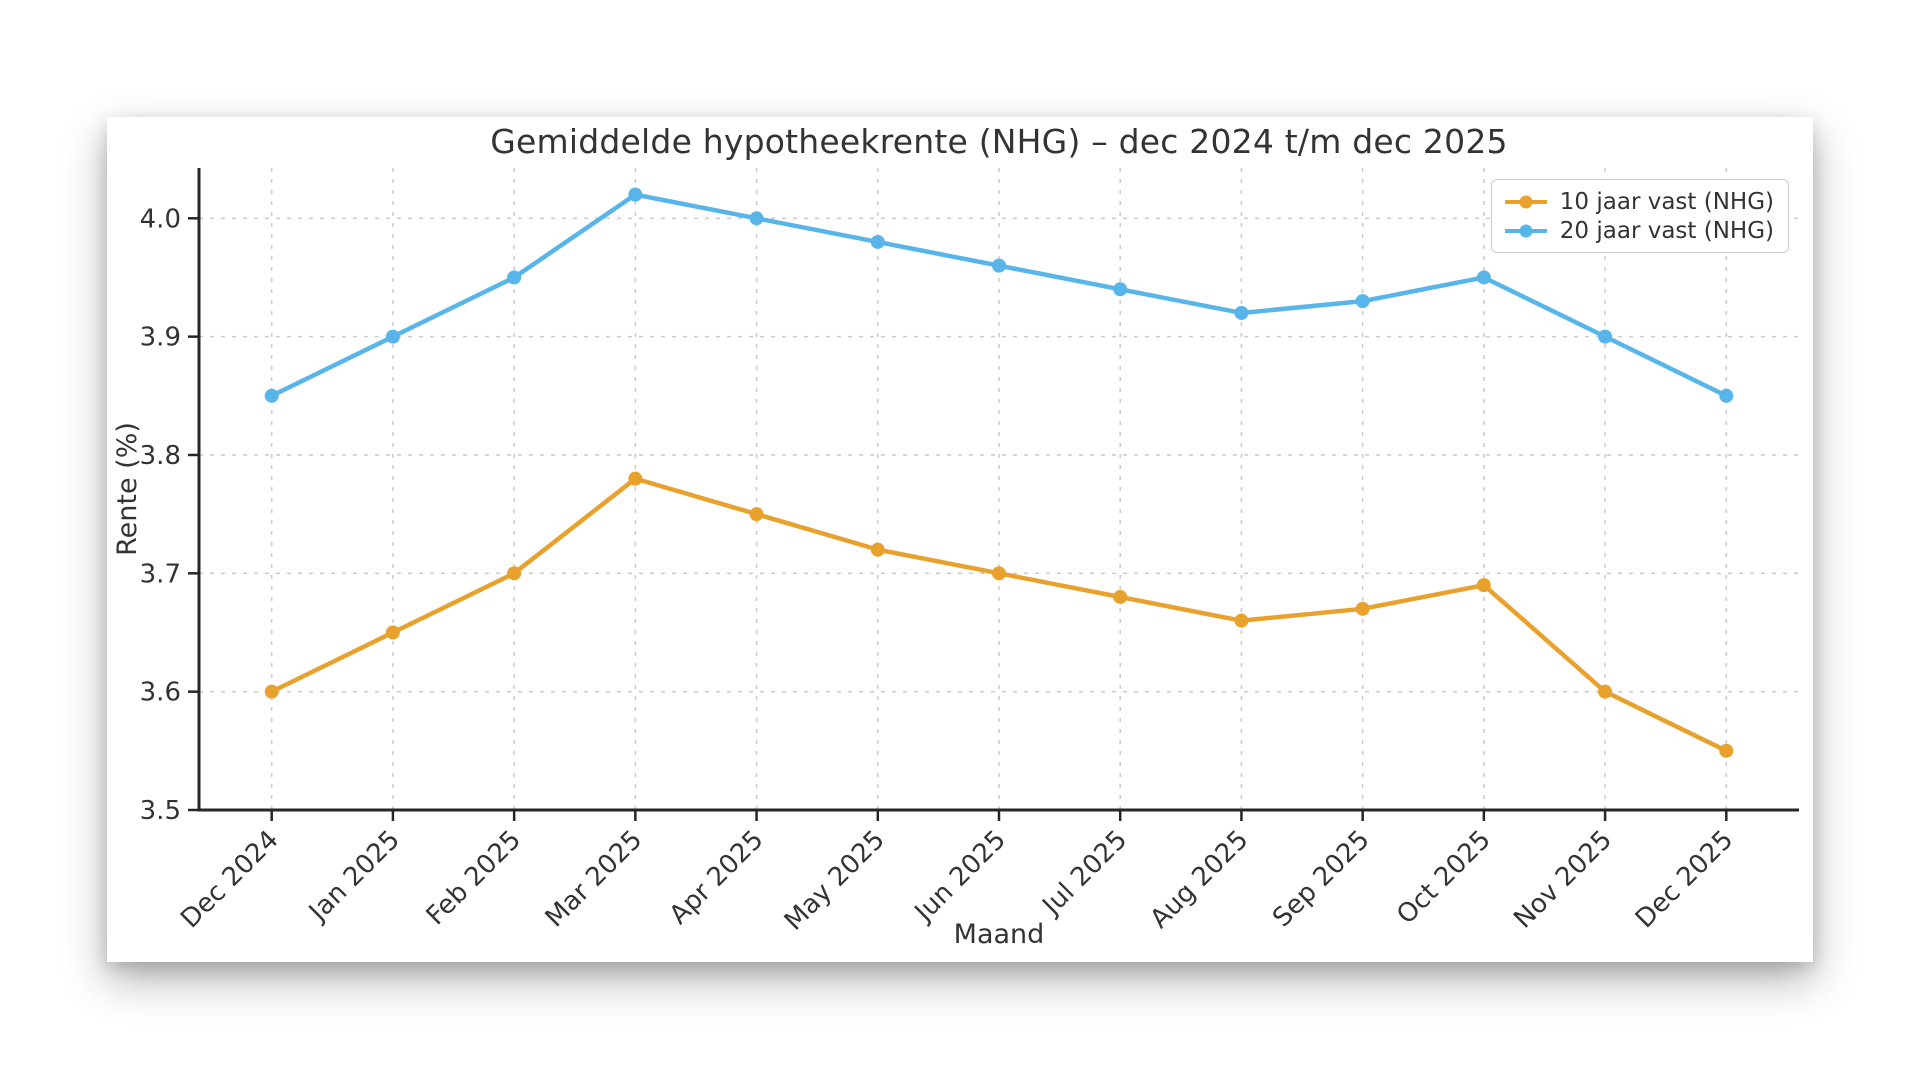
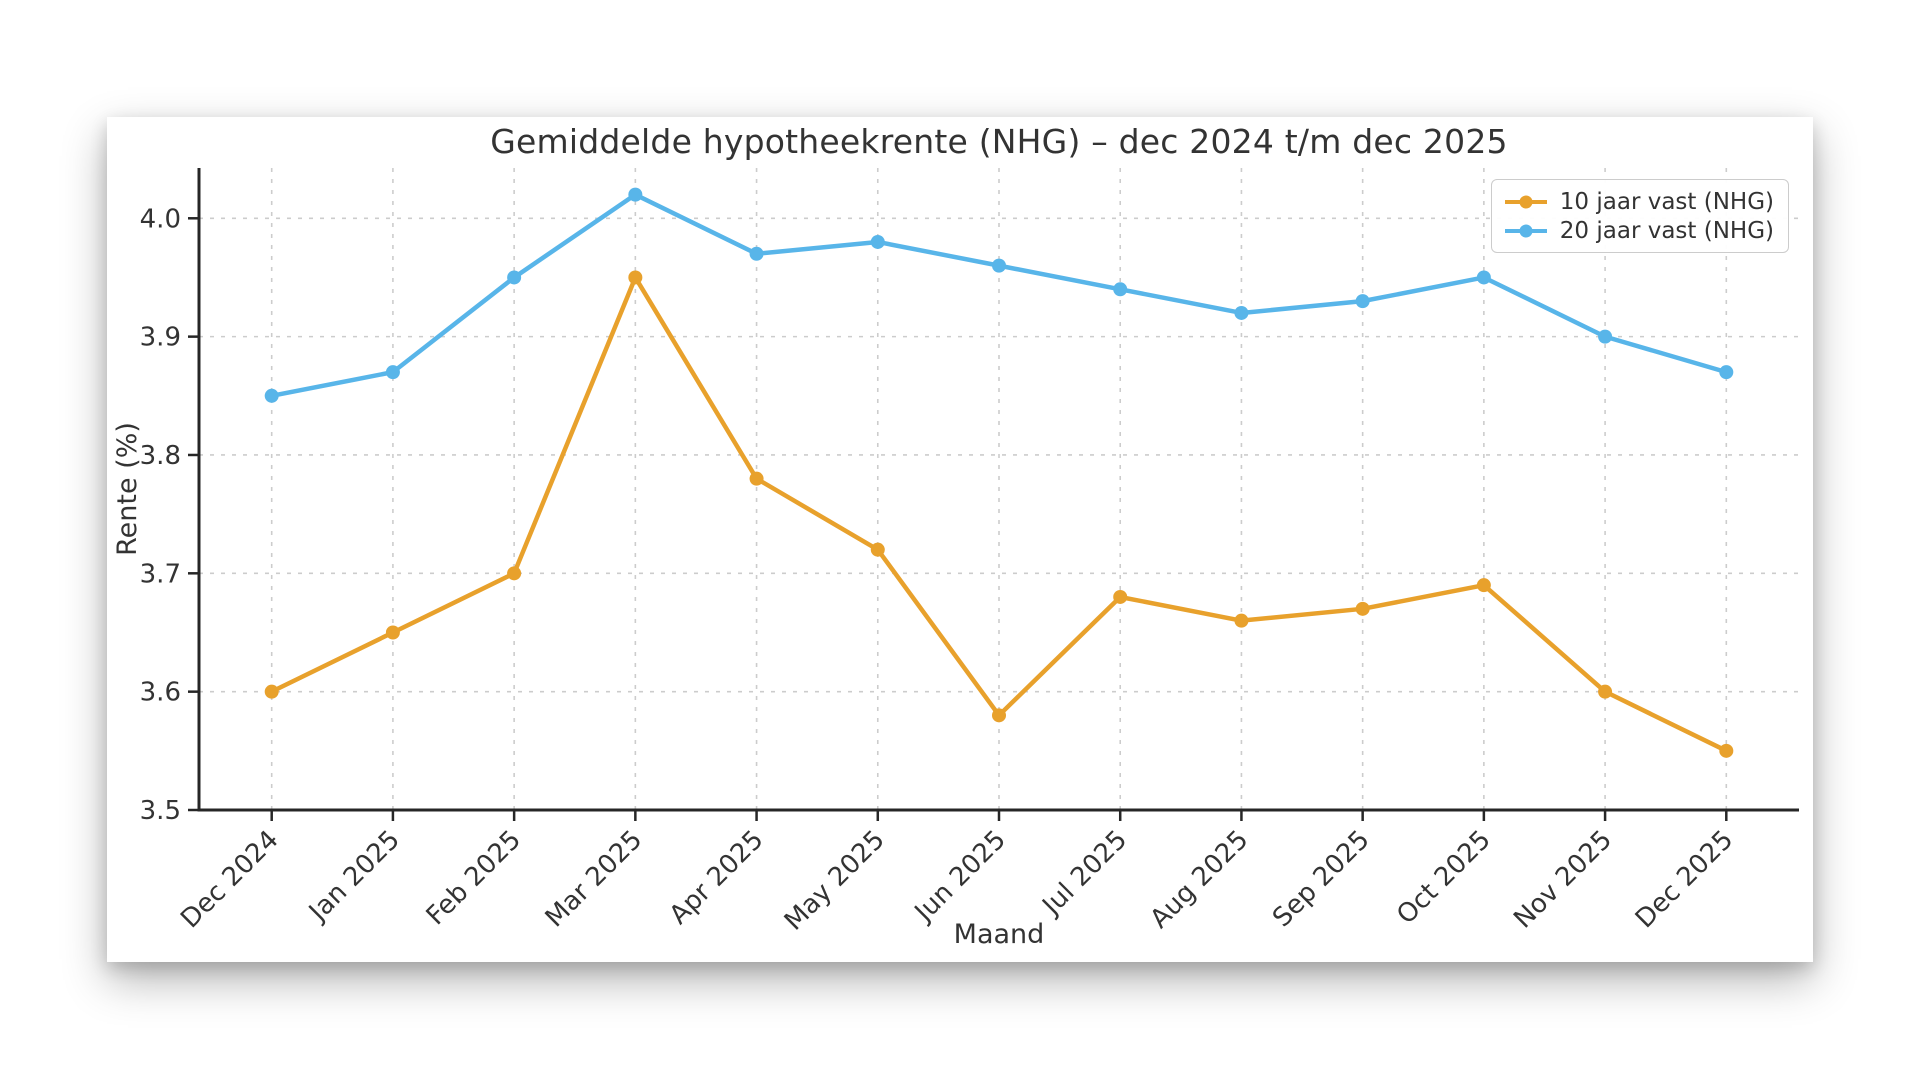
20 jaar vast (NHG)/Jan 2025: 3.90 -> 3.87
10 jaar vast (NHG)/Mar 2025: 3.78 -> 3.95
10 jaar vast (NHG)/Apr 2025: 3.75 -> 3.78
20 jaar vast (NHG)/Apr 2025: 4.00 -> 3.97
10 jaar vast (NHG)/Jun 2025: 3.70 -> 3.58
20 jaar vast (NHG)/Dec 2025: 3.85 -> 3.87
